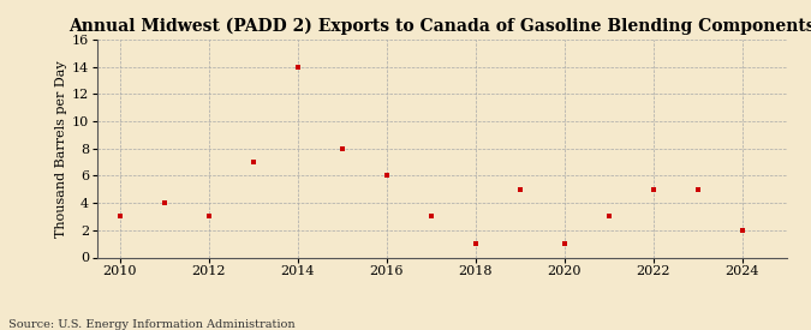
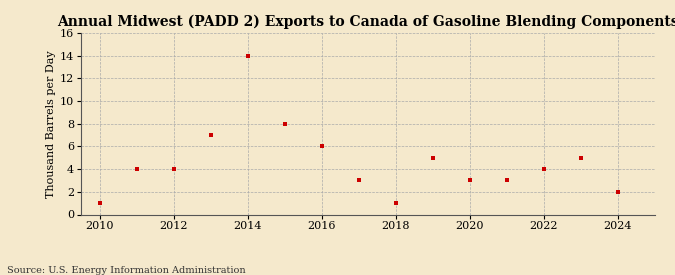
2010: 3 -> 1
2012: 3 -> 4
2020: 1 -> 3
2022: 5 -> 4
